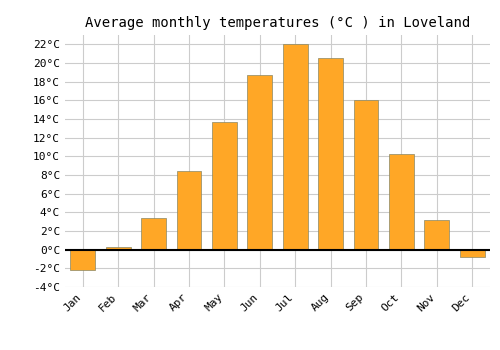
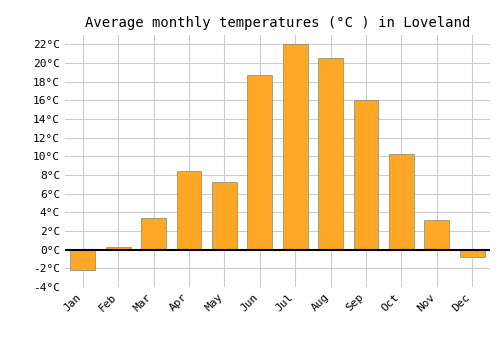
May: 13.7°C -> 7.2°C
